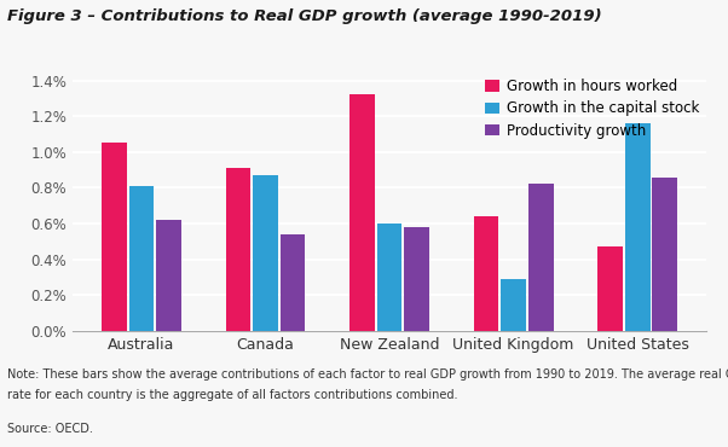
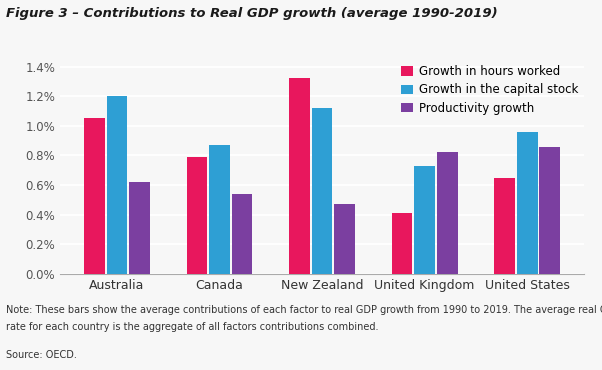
Growth in the capital stock/Australia: 0.81% -> 1.20%
Growth in hours worked/Canada: 0.91% -> 0.79%
Growth in the capital stock/New Zealand: 0.60% -> 1.12%
Productivity growth/New Zealand: 0.58% -> 0.47%
Growth in hours worked/United Kingdom: 0.64% -> 0.41%
Growth in the capital stock/United Kingdom: 0.29% -> 0.73%
Growth in hours worked/United States: 0.47% -> 0.65%
Growth in the capital stock/United States: 1.16% -> 0.96%
